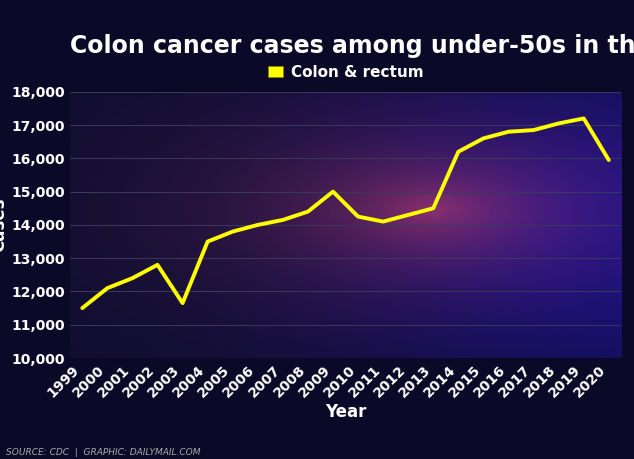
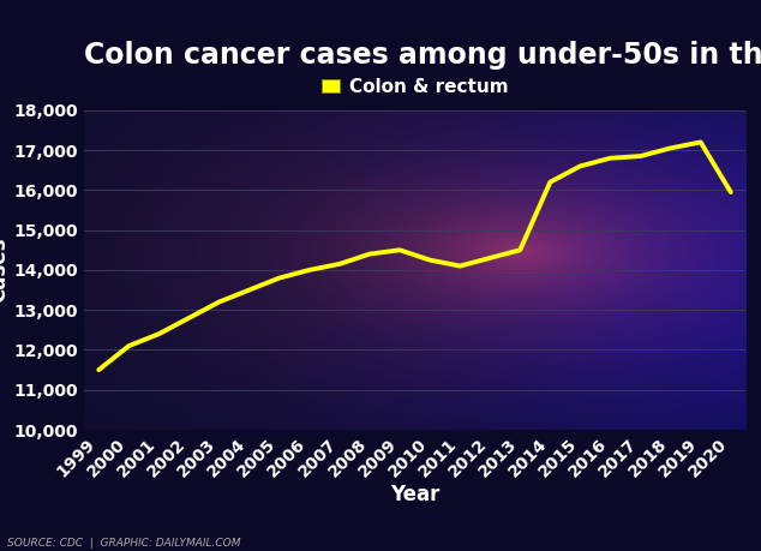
2003: 11,650 -> 13,200
2009: 15,000 -> 14,500
